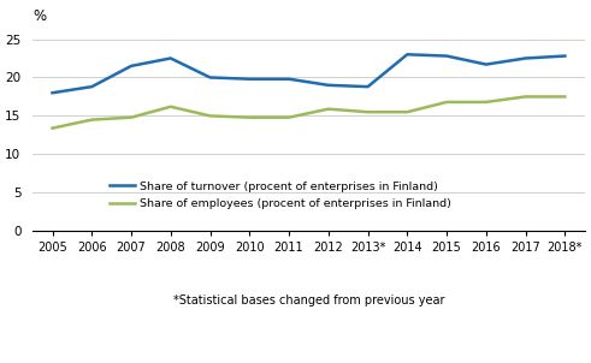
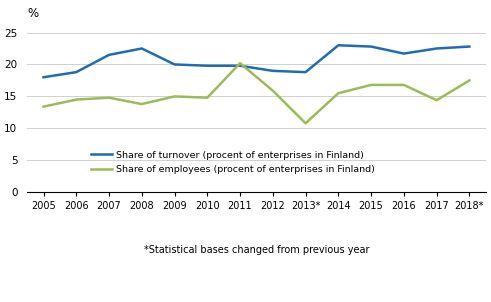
Share of employees (procent of enterprises in Finland)/2008: 16.2 -> 13.8
Share of employees (procent of enterprises in Finland)/2011: 14.8 -> 20.2
Share of employees (procent of enterprises in Finland)/2013*: 15.5 -> 10.8
Share of employees (procent of enterprises in Finland)/2017: 17.5 -> 14.4
